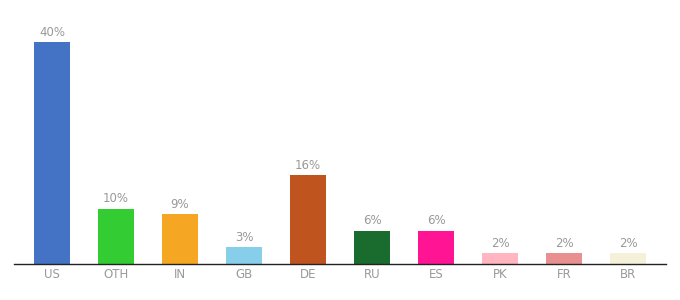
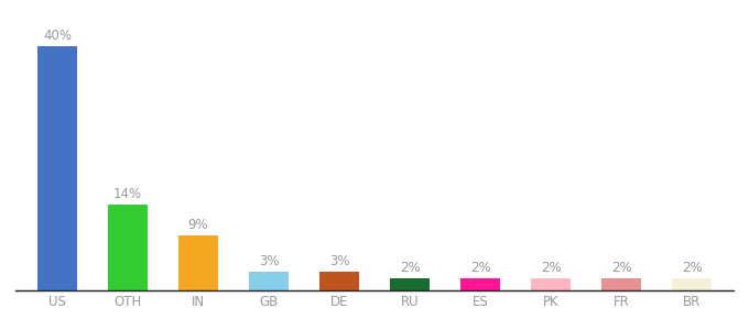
OTH: 10% -> 14%
DE: 16% -> 3%
RU: 6% -> 2%
ES: 6% -> 2%
